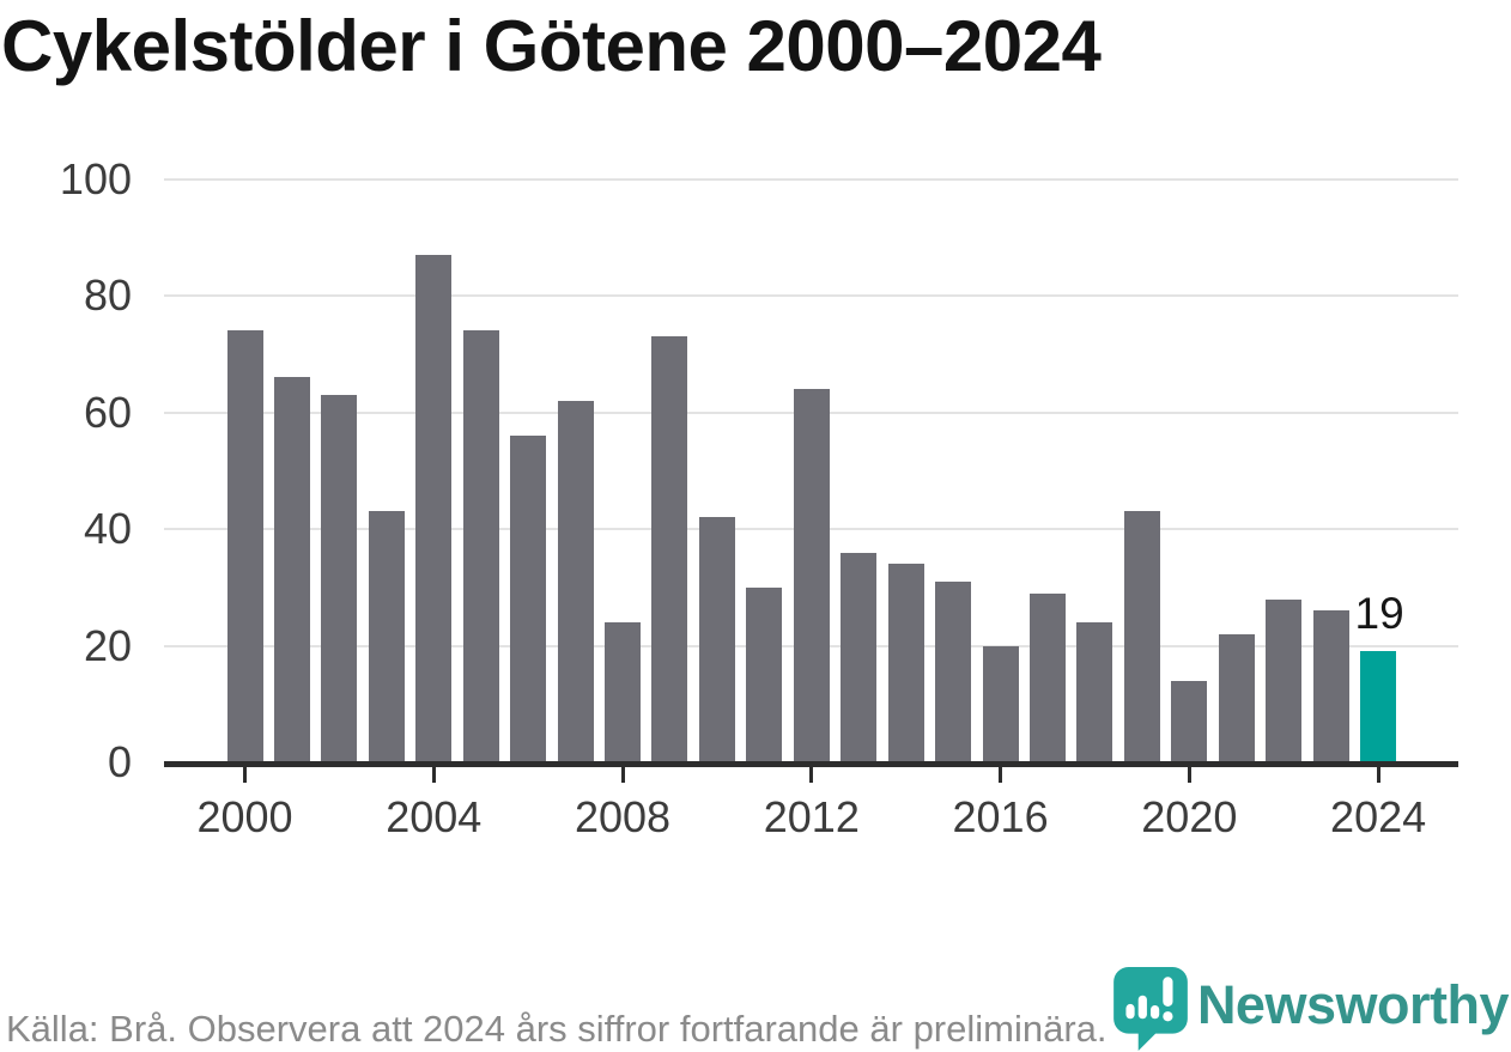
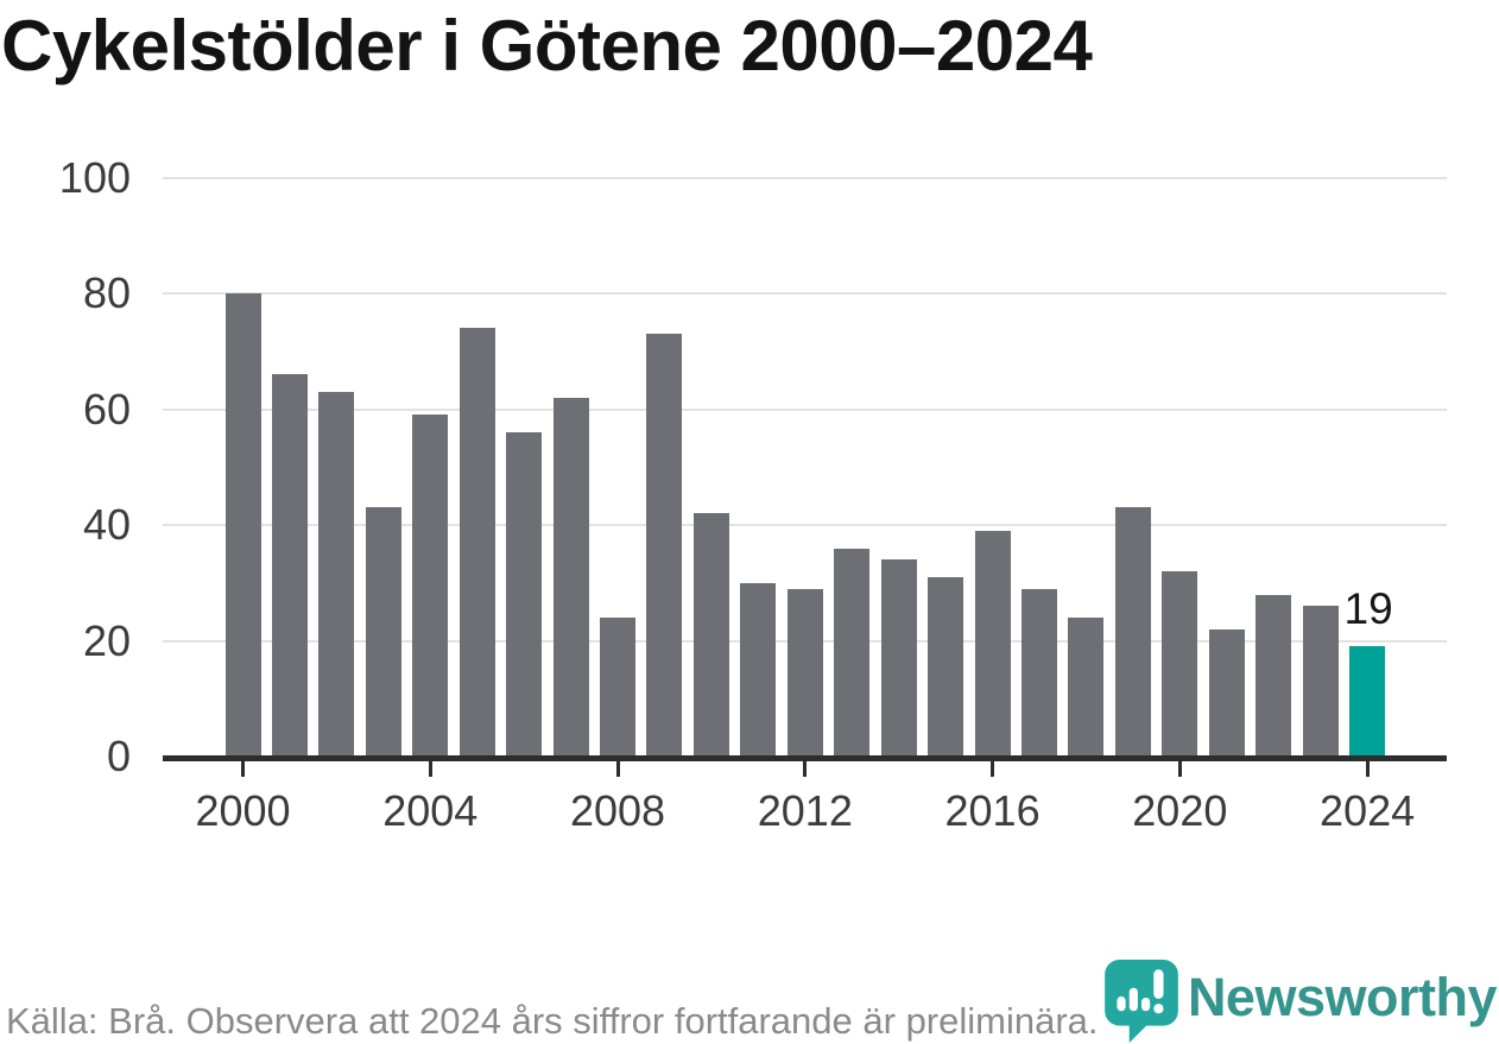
2000: 74 -> 80
2004: 87 -> 59
2012: 64 -> 29
2016: 20 -> 39
2020: 14 -> 32
